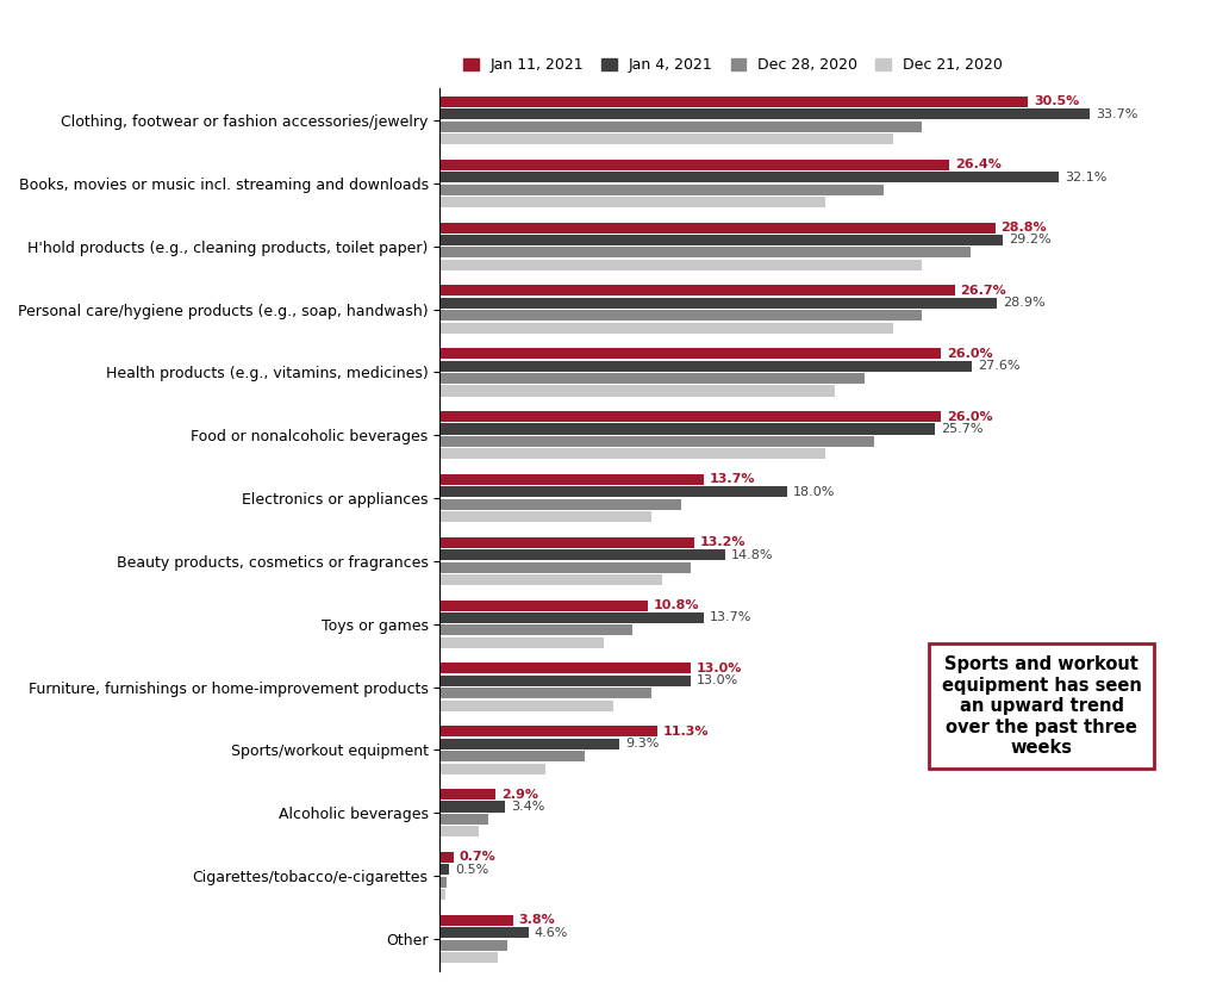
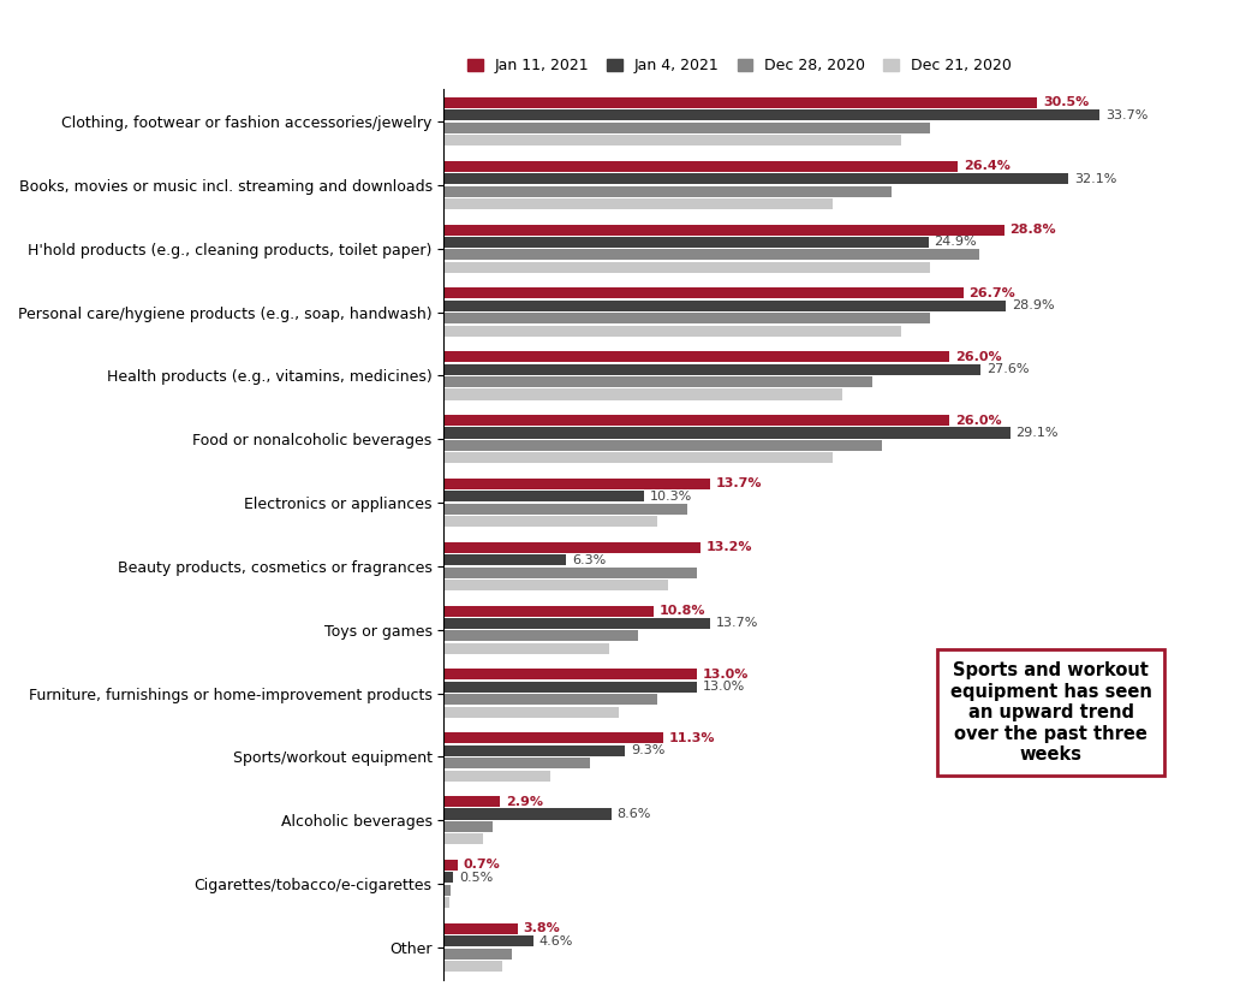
Jan 4, 2021/H'hold products (e.g., cleaning products, toilet paper): 29.2% -> 24.9%
Jan 4, 2021/Food or nonalcoholic beverages: 25.7% -> 29.1%
Jan 4, 2021/Electronics or appliances: 18.0% -> 10.3%
Jan 4, 2021/Beauty products, cosmetics or fragrances: 14.8% -> 6.3%
Jan 4, 2021/Alcoholic beverages: 3.4% -> 8.6%
